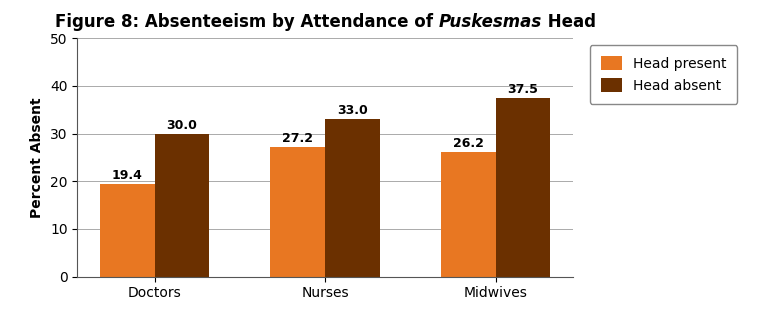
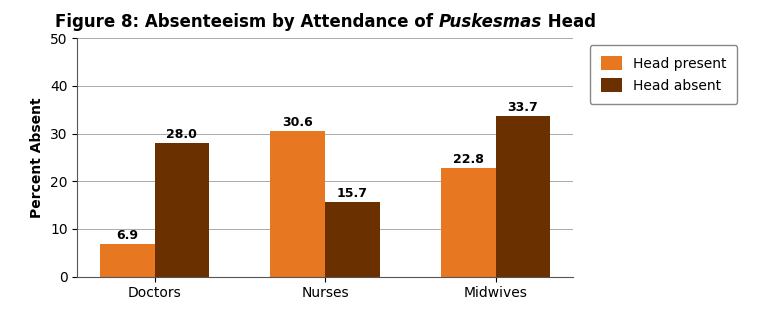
Head present/Doctors: 19.4 -> 6.9
Head absent/Doctors: 30.0 -> 28.0
Head present/Nurses: 27.2 -> 30.6
Head absent/Nurses: 33.0 -> 15.7
Head present/Midwives: 26.2 -> 22.8
Head absent/Midwives: 37.5 -> 33.7
